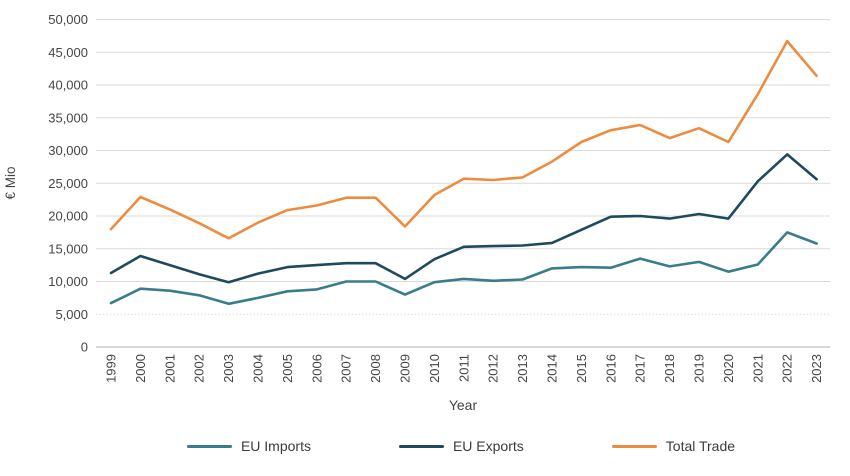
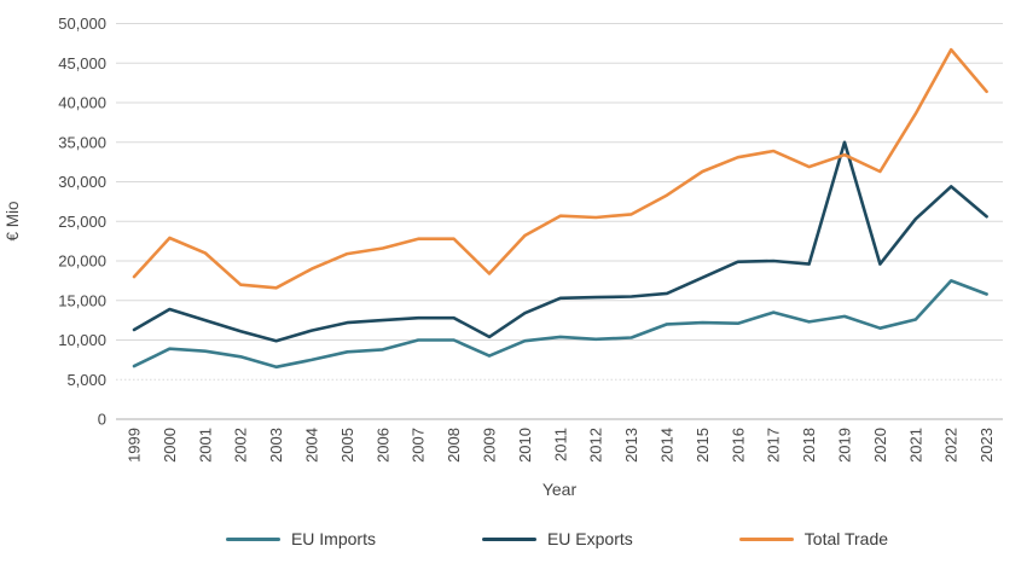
Total Trade/2002: 19000 -> 17000
EU Exports/2019: 20000 -> 35000
